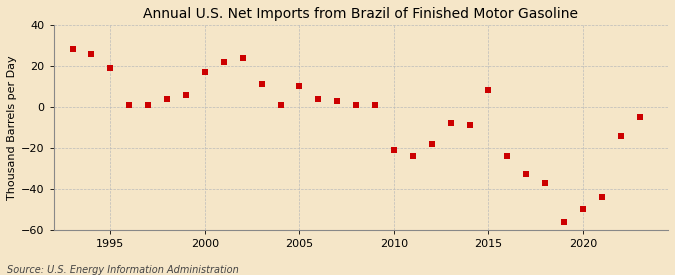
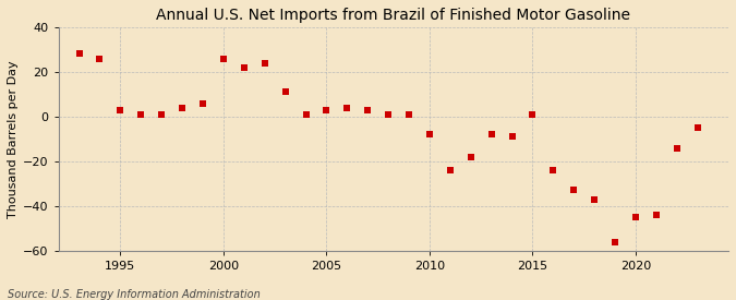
1995: 19 -> 3
2000: 17 -> 26
2005: 10 -> 3
2010: -21 -> -8
2015: 8 -> 1
2020: -50 -> -45
